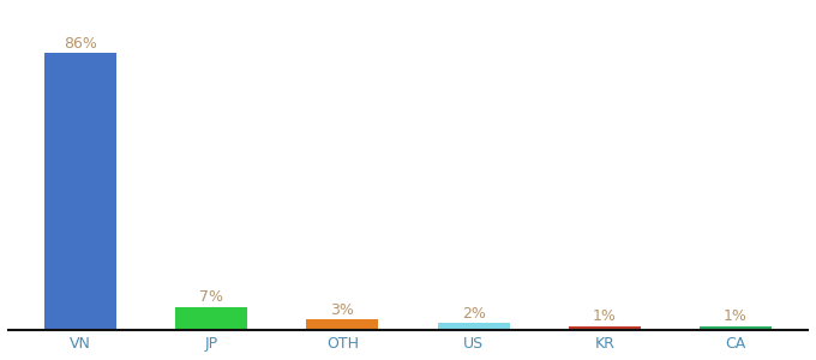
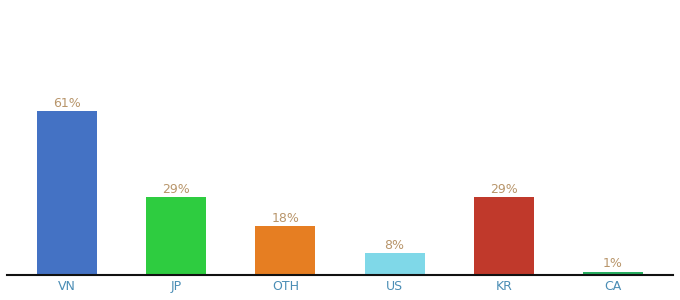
VN: 86% -> 61%
JP: 7% -> 29%
OTH: 3% -> 18%
US: 2% -> 8%
KR: 1% -> 29%
